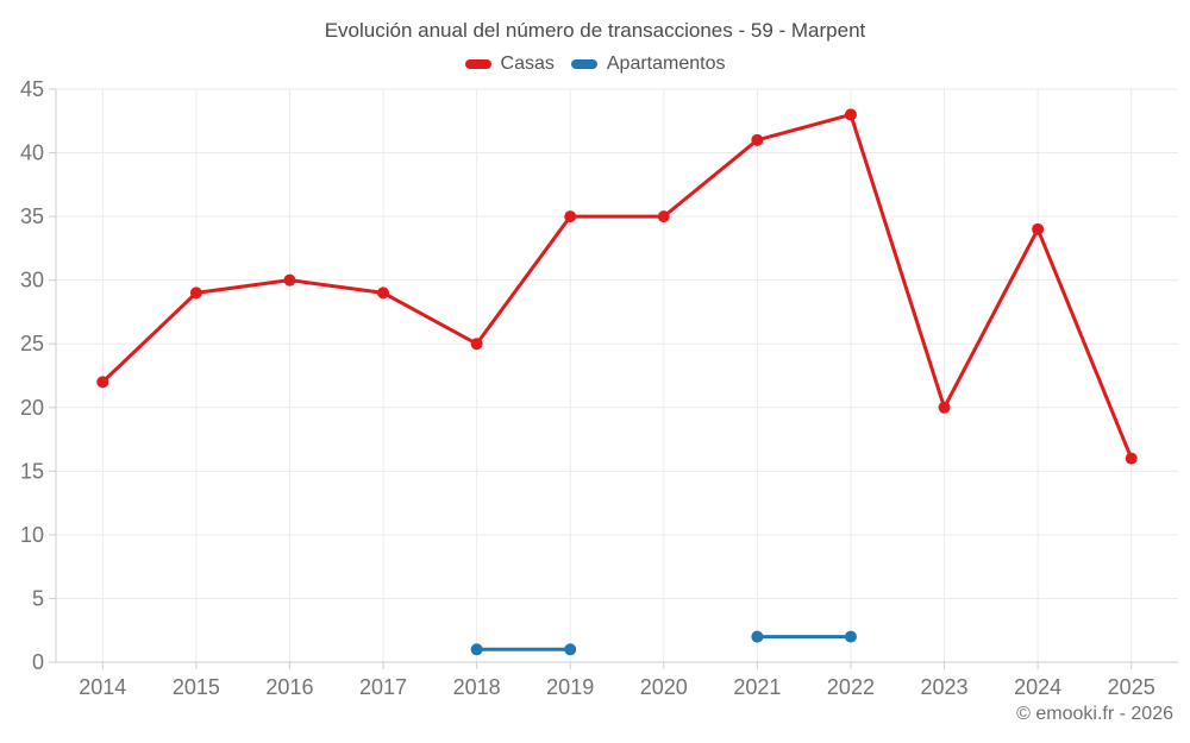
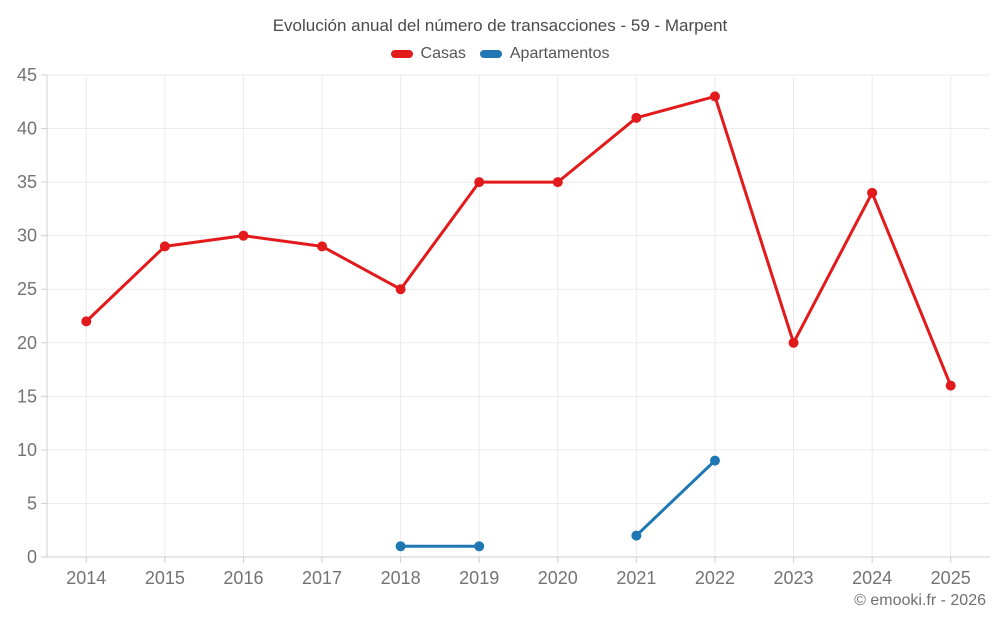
Apartamentos/2022: 2 -> 9
